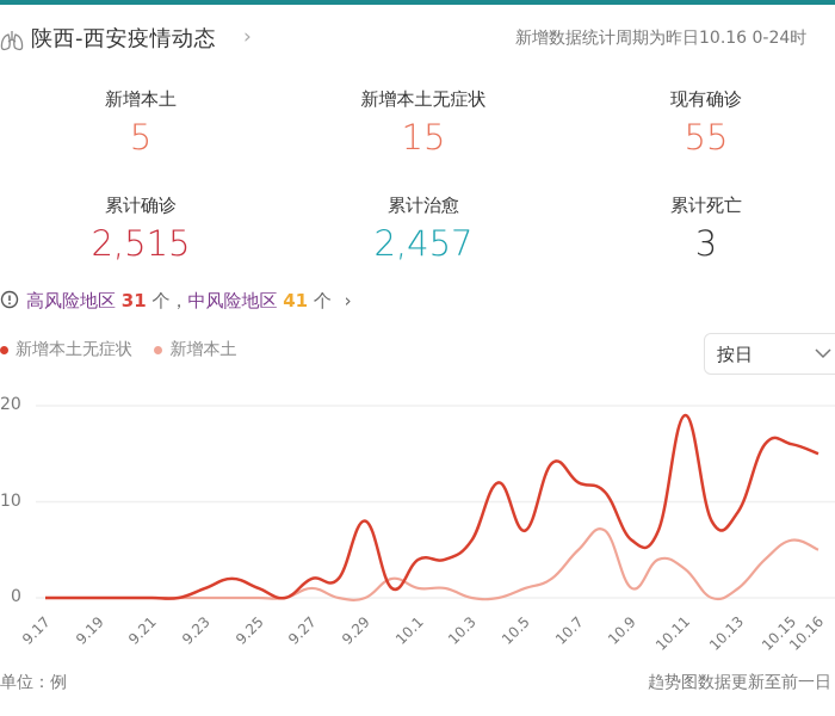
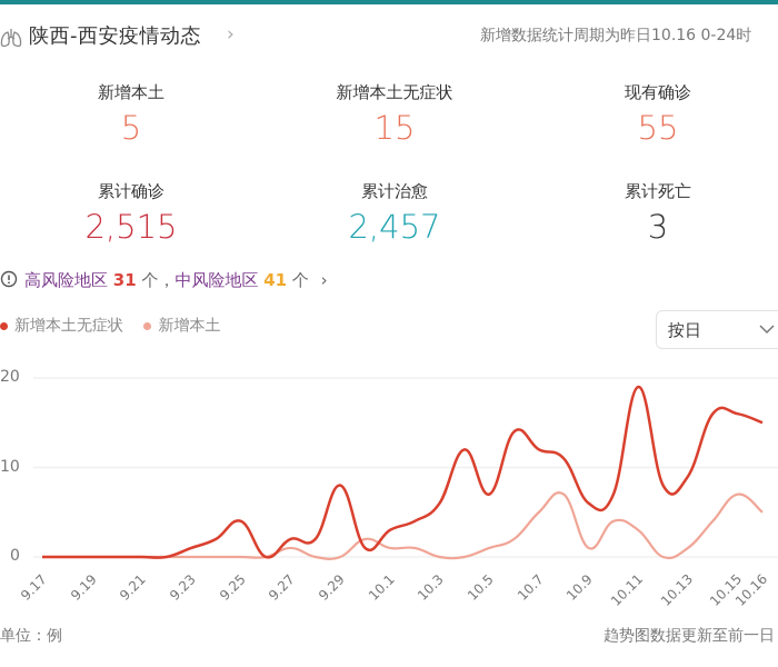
新增本土无症状/9.25: 1 -> 4
新增本土无症状/10.1: 4 -> 3
新增本土/10.15: 6 -> 7
